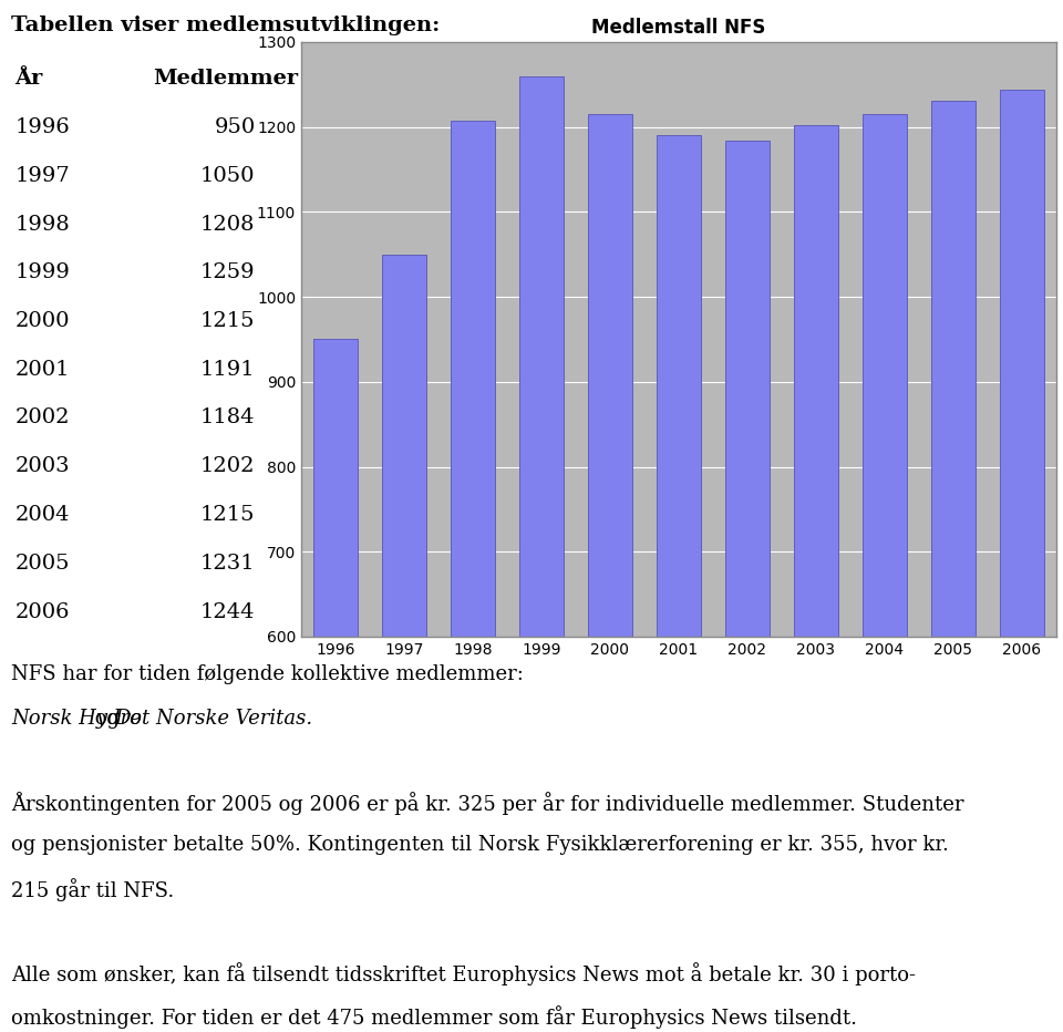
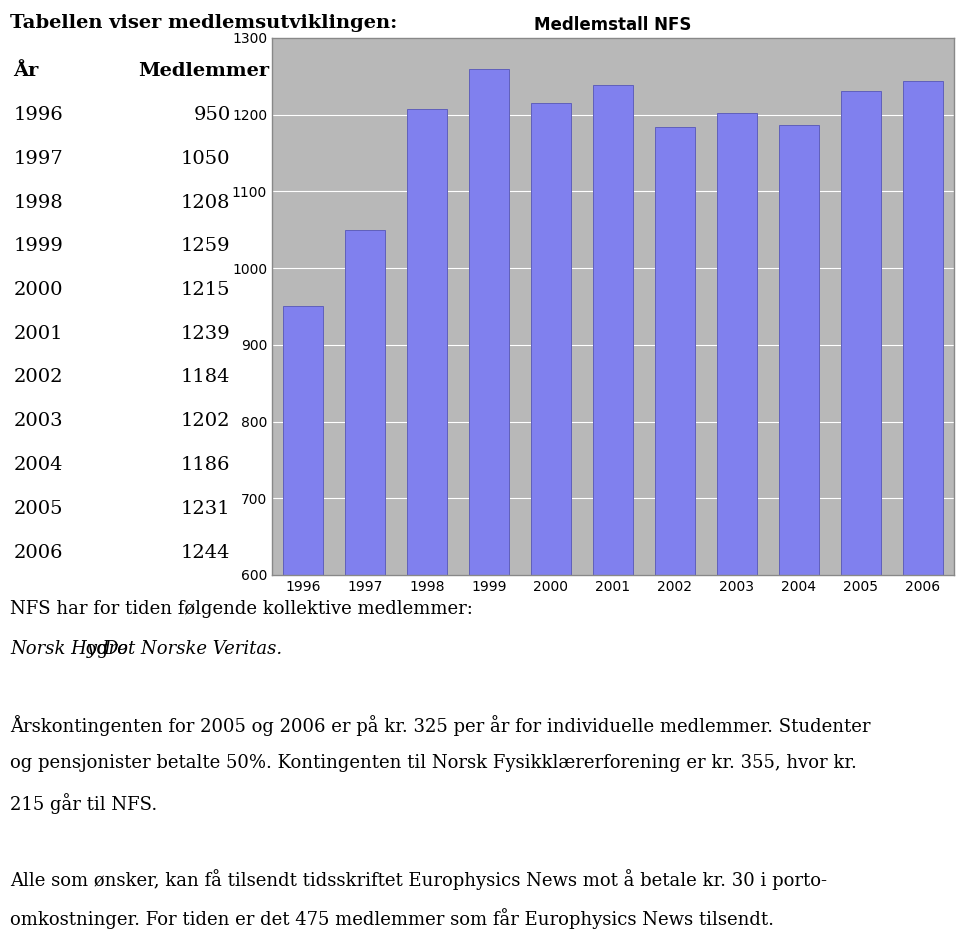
2001: 1191 -> 1239
2004: 1215 -> 1186
